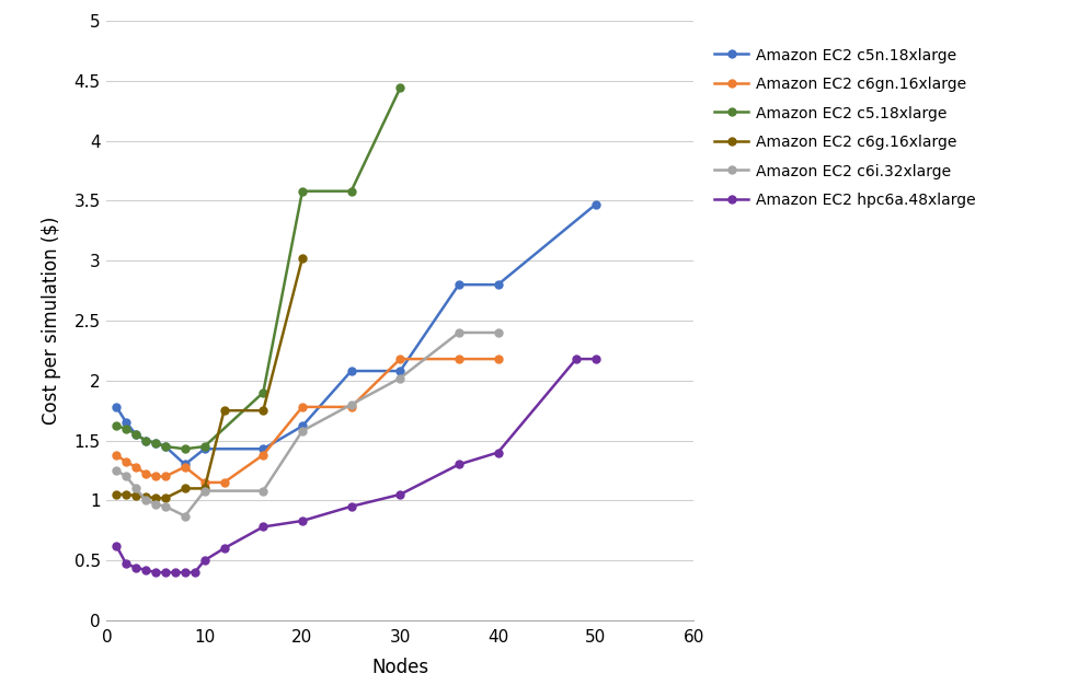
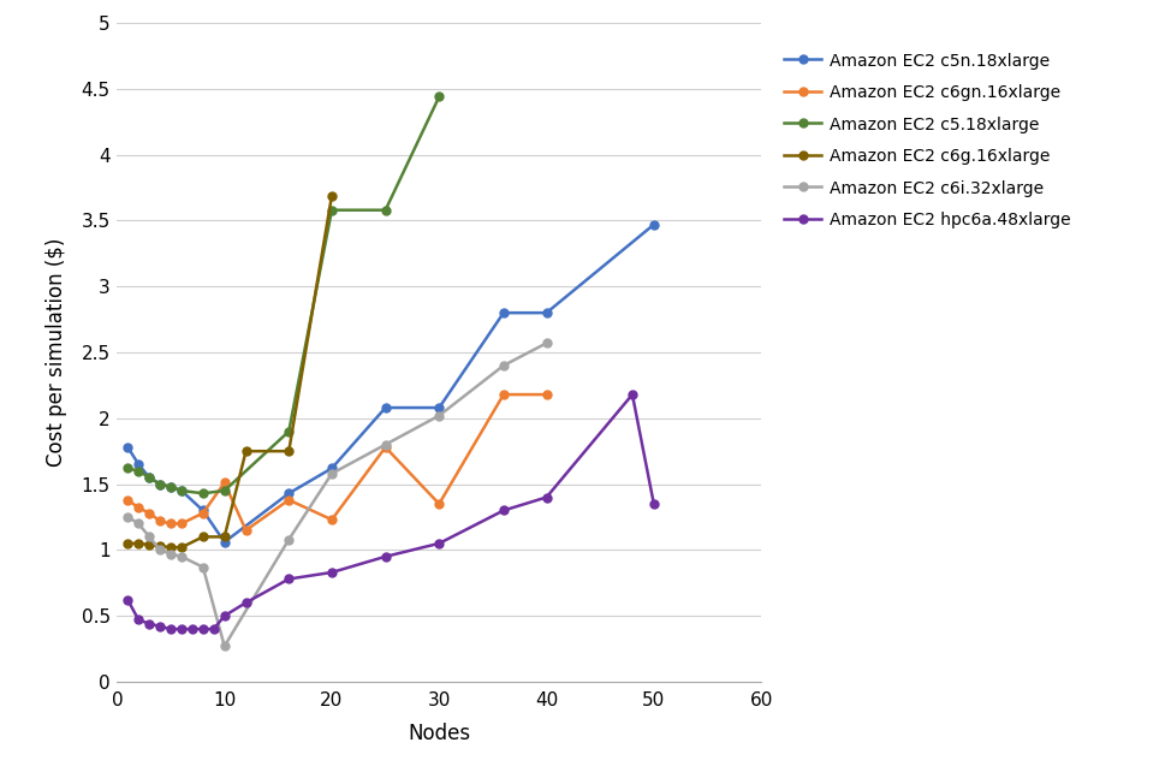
Amazon EC2 c5n.18xlarge/10: 1.43 -> 1.06
Amazon EC2 c6gn.16xlarge/10: 1.15 -> 1.51
Amazon EC2 c6i.32xlarge/10: 1.08 -> 0.27
Amazon EC2 c6gn.16xlarge/20: 1.78 -> 1.23
Amazon EC2 c6g.16xlarge/20: 3.02 -> 3.69
Amazon EC2 c6gn.16xlarge/30: 2.18 -> 1.35
Amazon EC2 c6i.32xlarge/40: 2.40 -> 2.57
Amazon EC2 hpc6a.48xlarge/50: 2.18 -> 1.35
